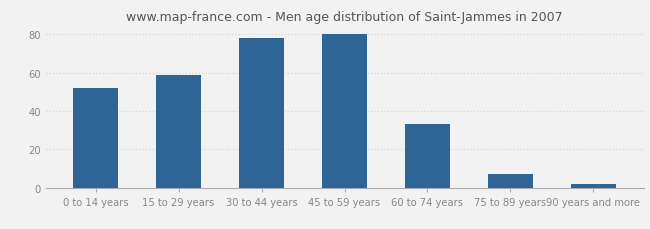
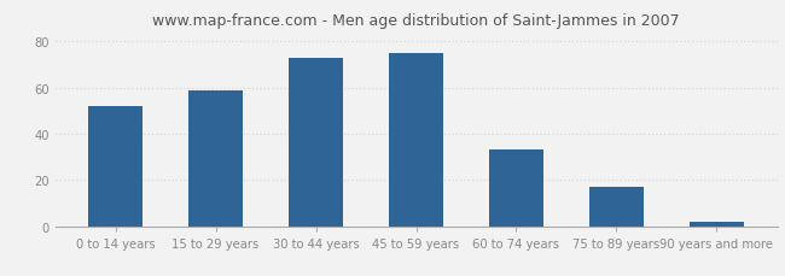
30 to 44 years: 78 -> 73
45 to 59 years: 80 -> 75
75 to 89 years: 7 -> 17
